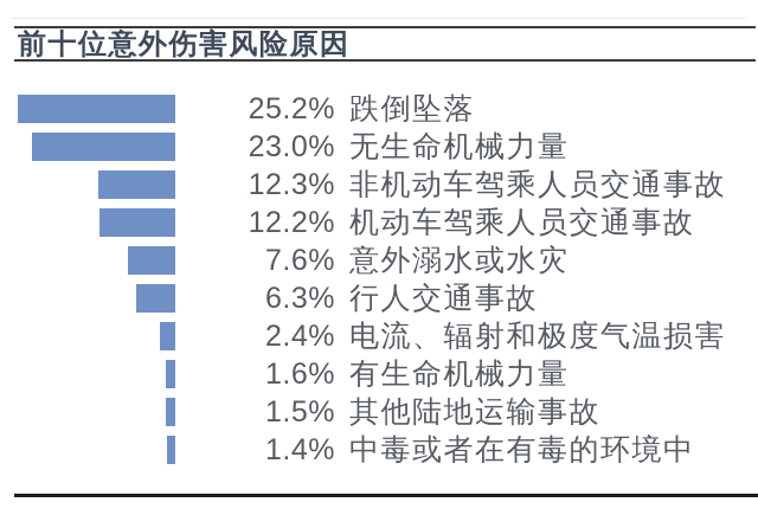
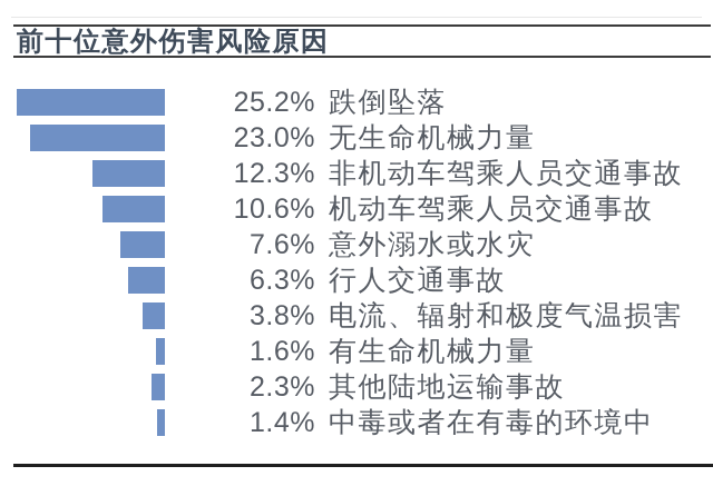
机动车驾乘人员交通事故: 12.2% -> 10.6%
电流、辐射和极度气温损害: 2.4% -> 3.8%
其他陆地运输事故: 1.5% -> 2.3%
